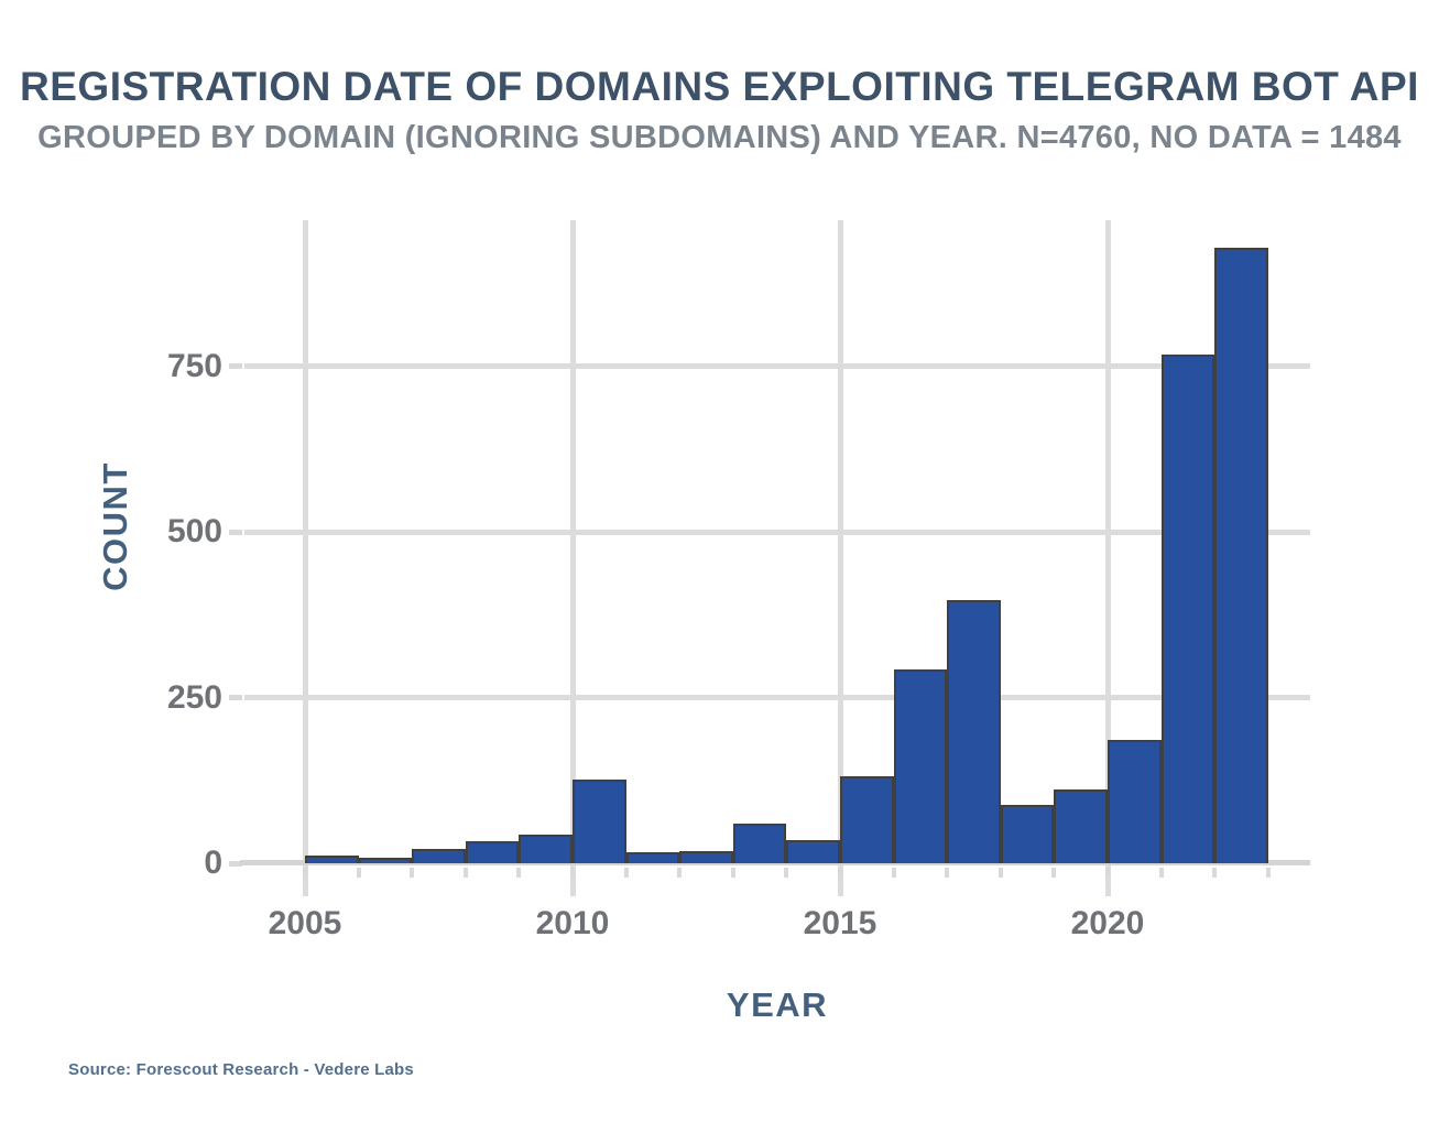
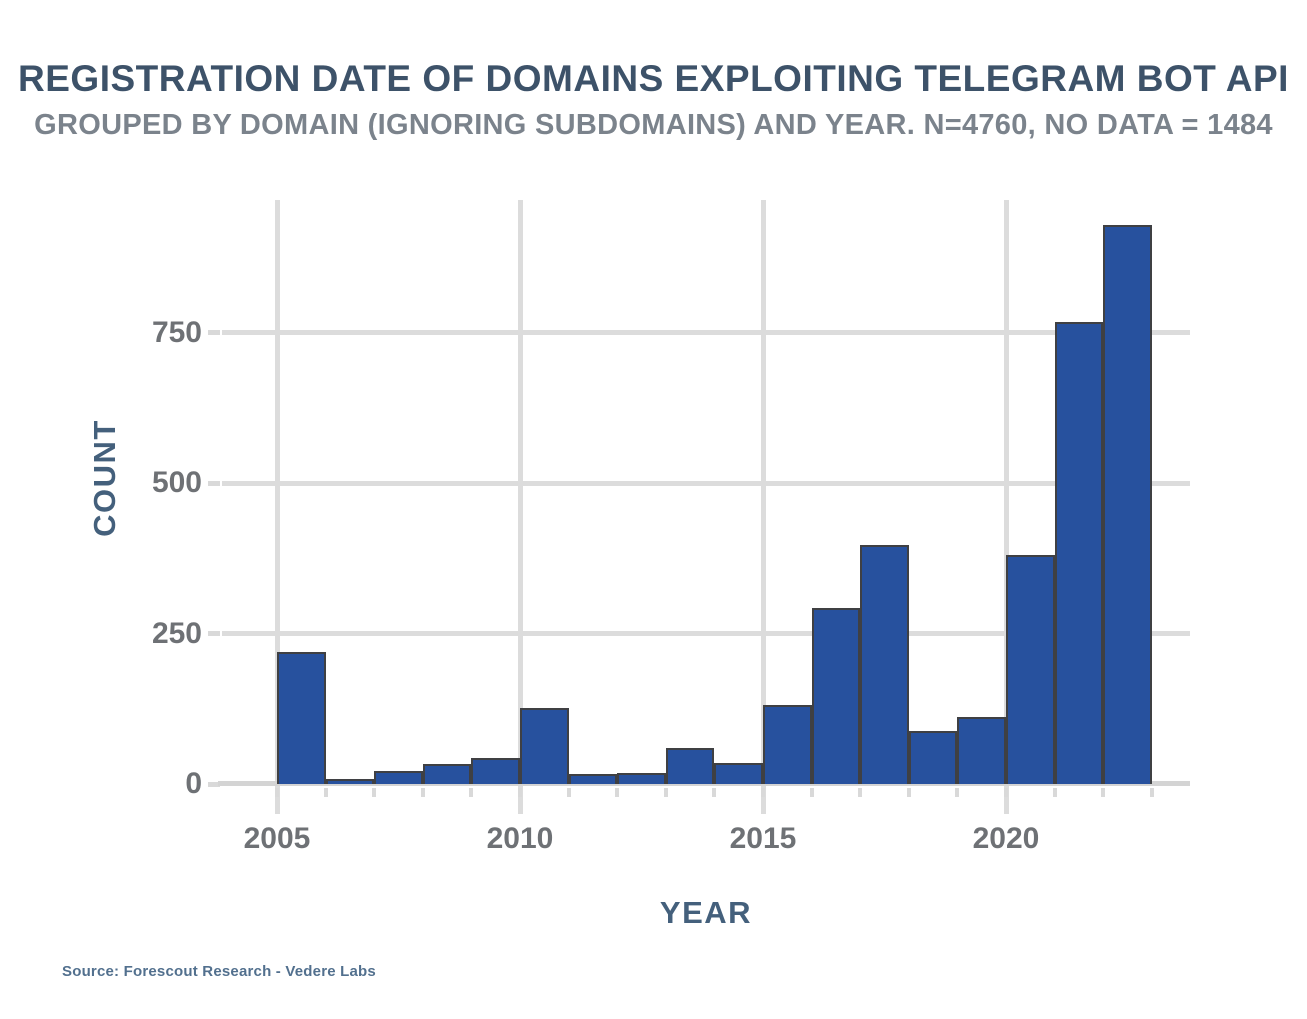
2005: 10 -> 220
2020: 190 -> 380
